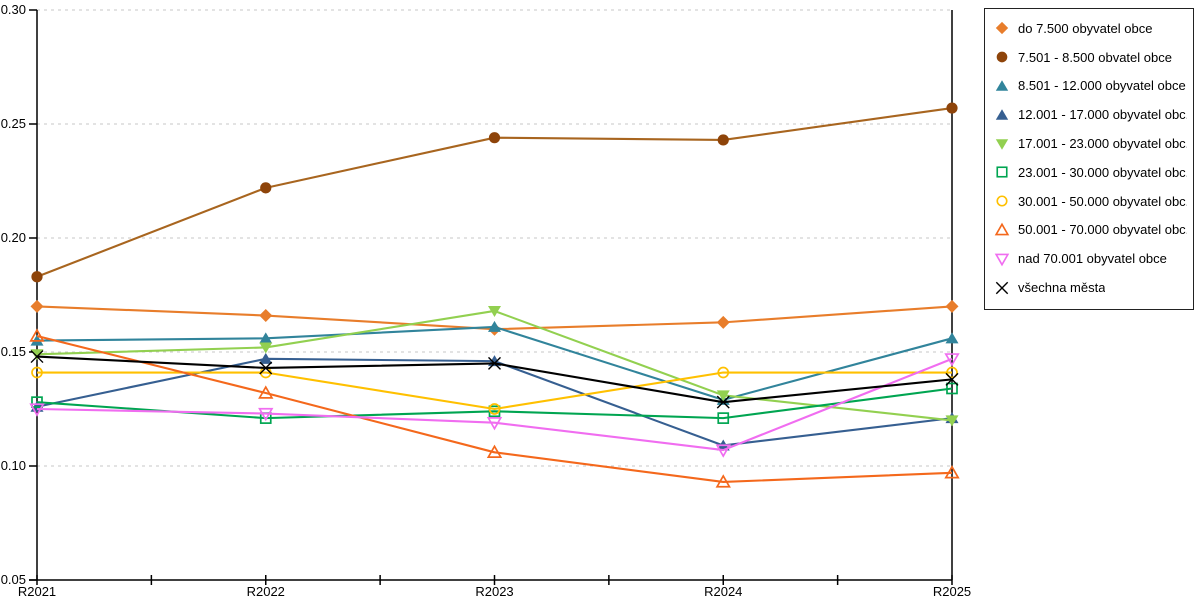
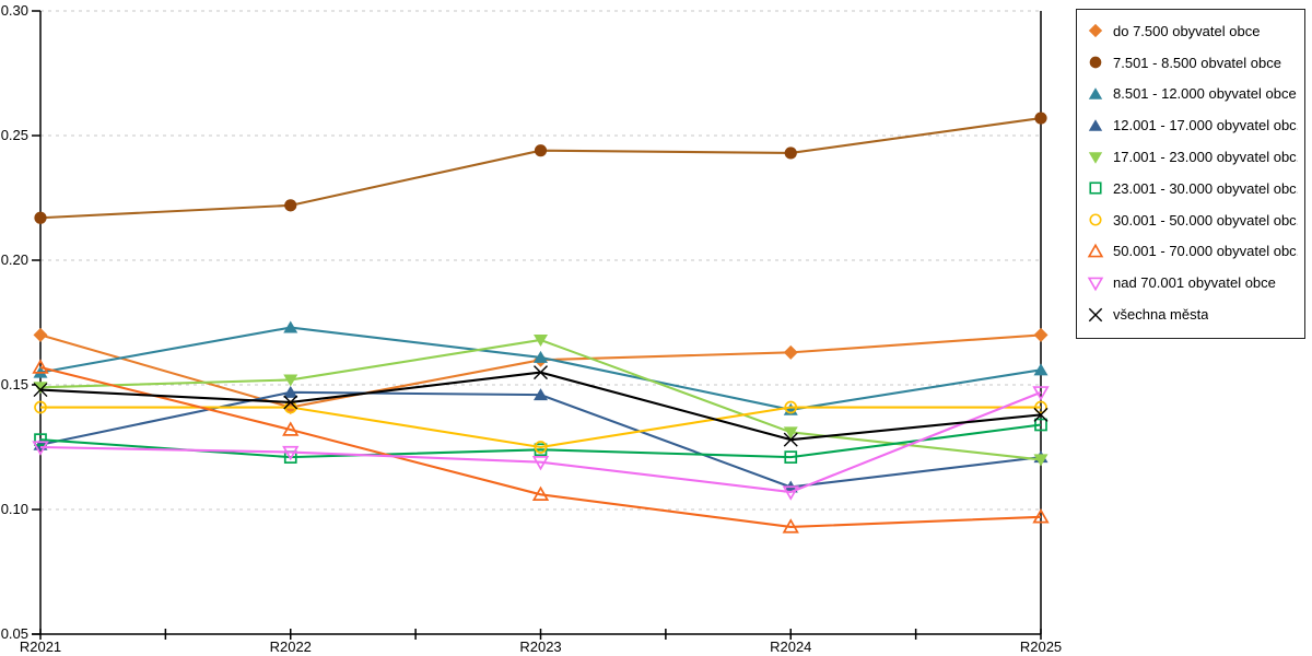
7.501 - 8.500 obvatel obce/R2021: 0.183 -> 0.217
do 7.500 obyvatel obce/R2022: 0.166 -> 0.141
8.501 - 12.000 obyvatel obce/R2022: 0.156 -> 0.173
všechna města/R2023: 0.145 -> 0.155
8.501 - 12.000 obyvatel obce/R2024: 0.129 -> 0.140
